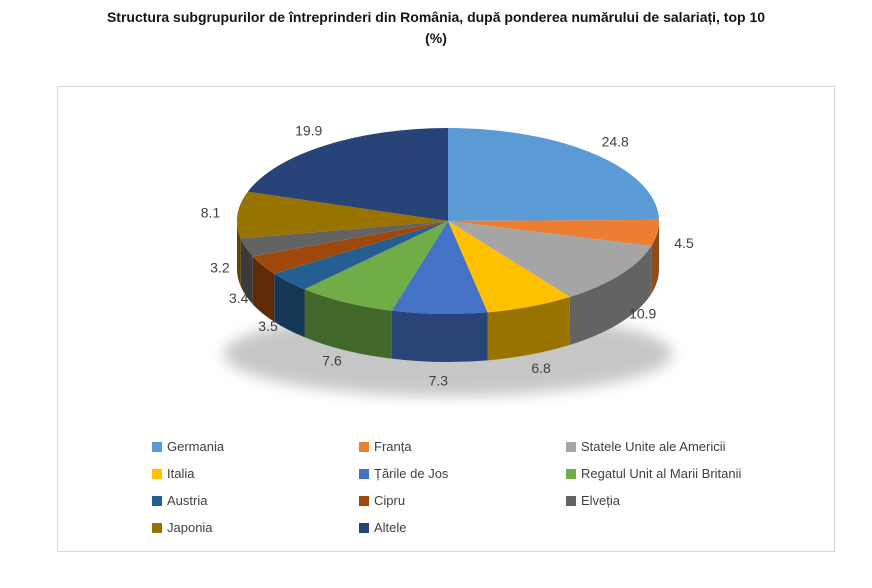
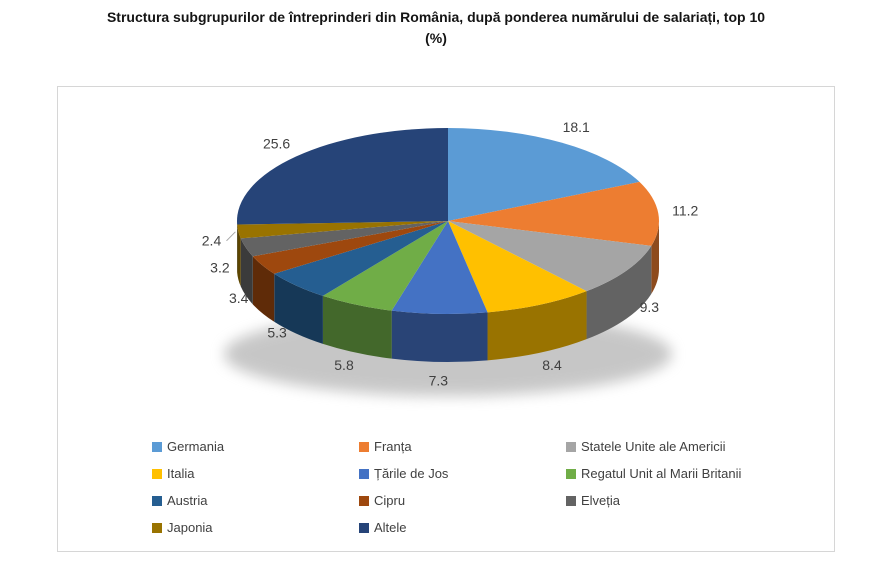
Germania: 24.8 -> 18.1
Franța: 4.5 -> 11.2
Statele Unite ale Americii: 10.9 -> 9.3
Italia: 6.8 -> 8.4
Regatul Unit al Marii Britanii: 7.6 -> 5.8
Austria: 3.5 -> 5.3
Japonia: 8.1 -> 2.4
Altele: 19.9 -> 25.6
